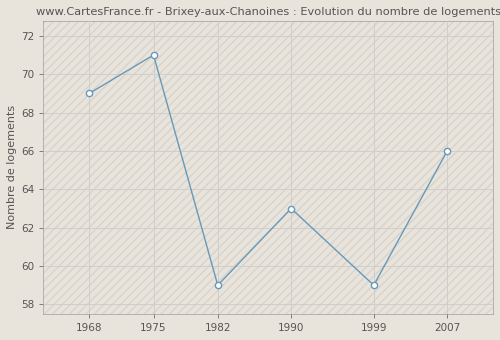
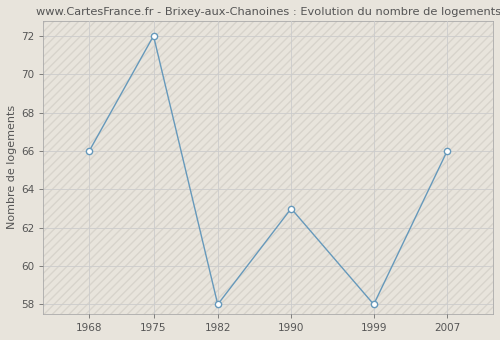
1968: 69 -> 66
1975: 71 -> 72
1982: 59 -> 58
1999: 59 -> 58
